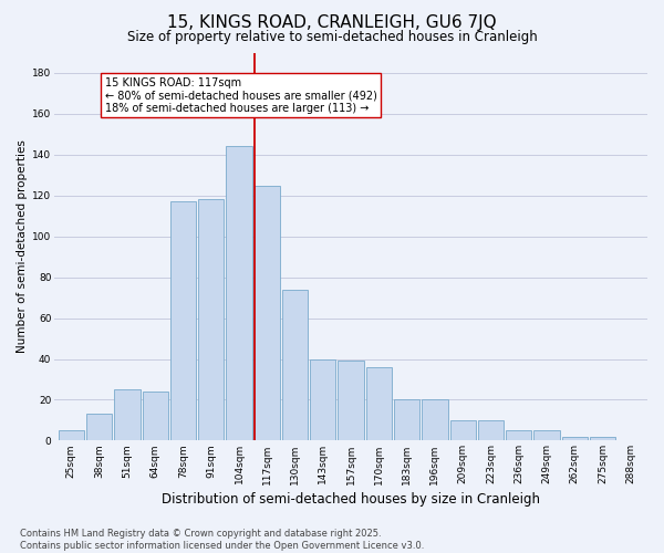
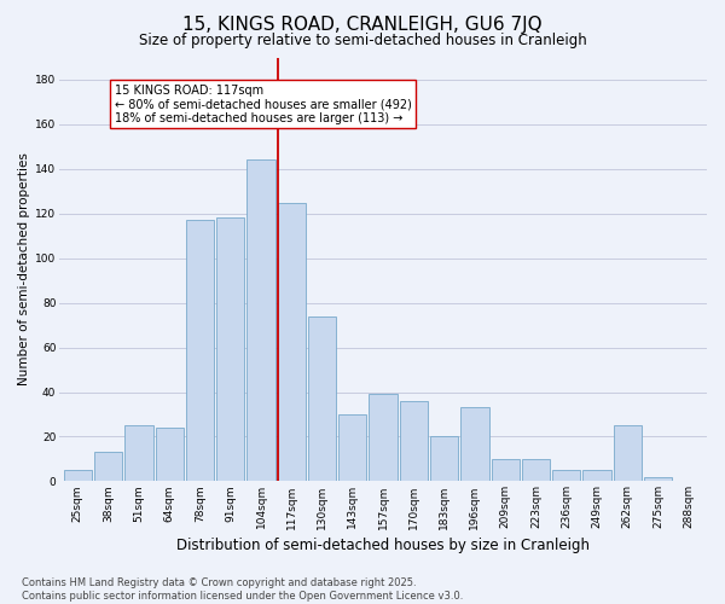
143sqm: 40 -> 30
196sqm: 20 -> 33
262sqm: 2 -> 25
